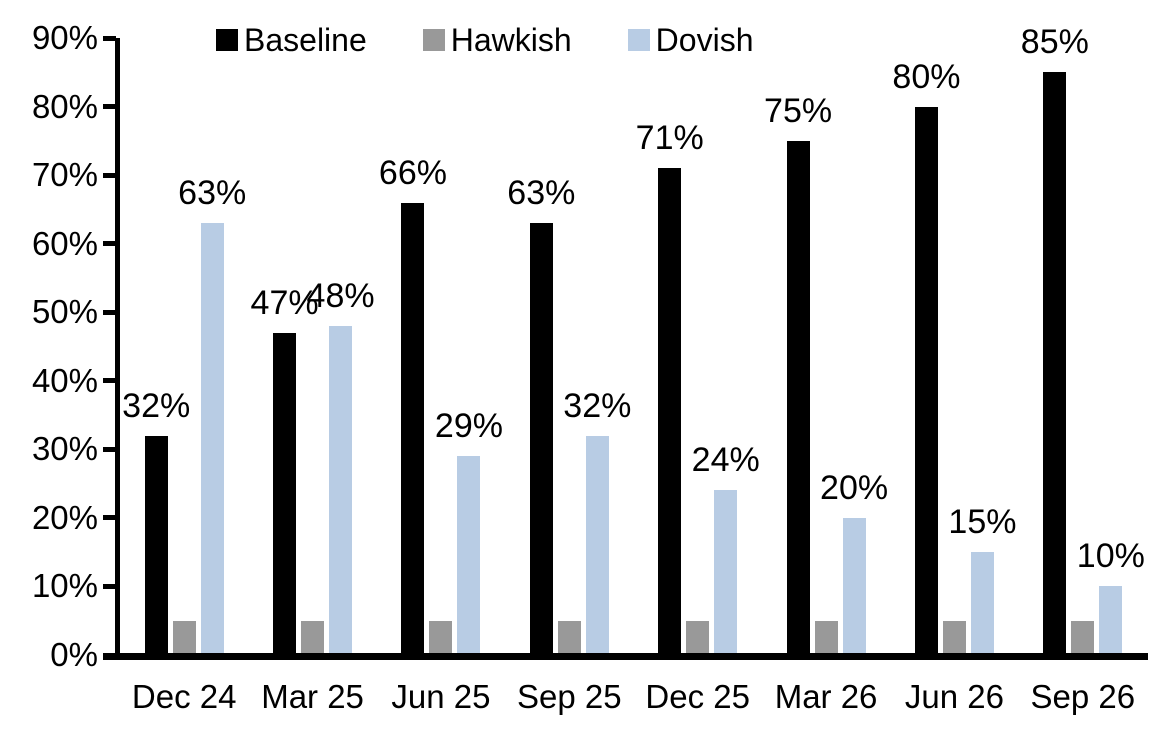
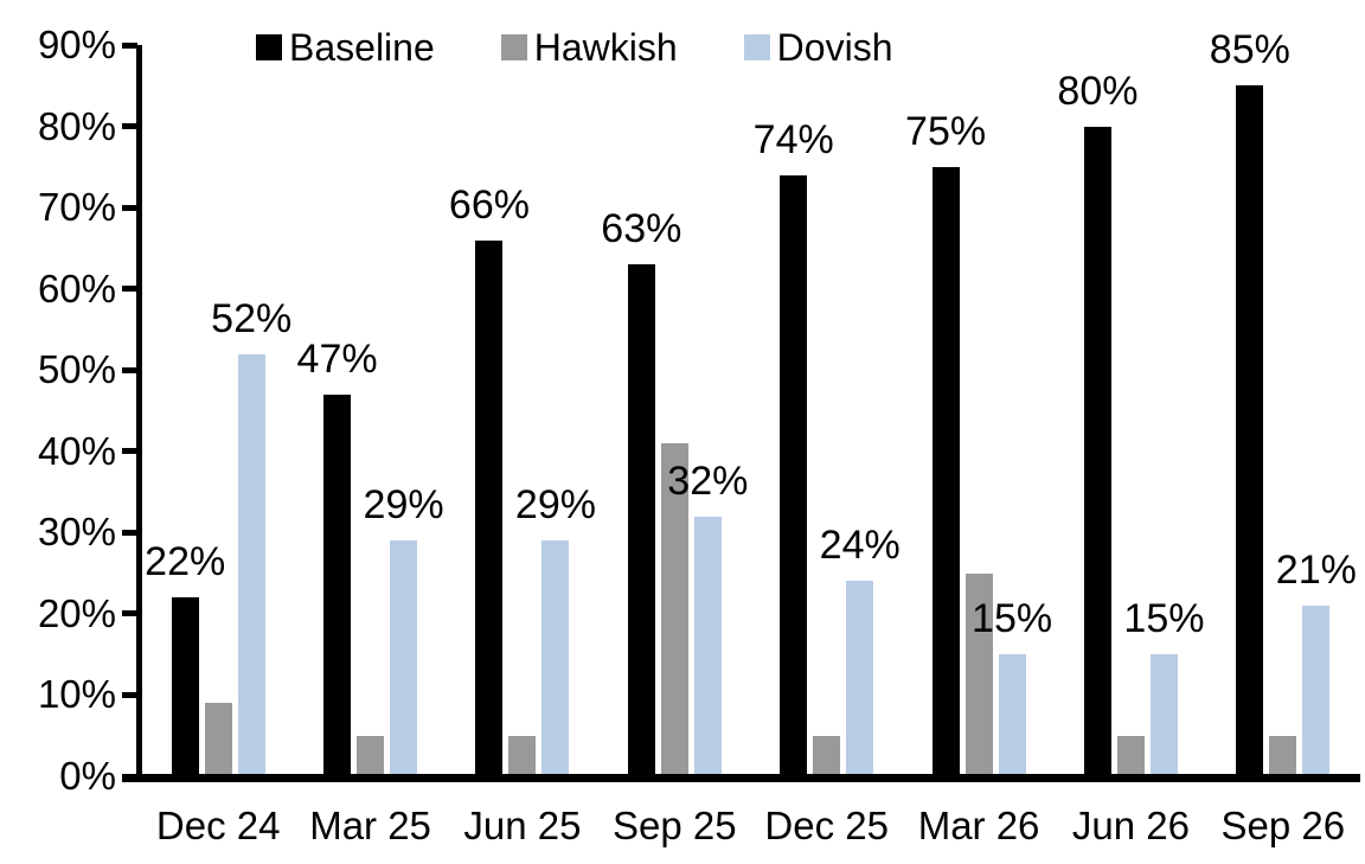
Baseline/Dec 24: 32% -> 22%
Hawkish/Dec 24: 5% -> 9%
Dovish/Dec 24: 63% -> 52%
Dovish/Mar 25: 48% -> 29%
Hawkish/Sep 25: 5% -> 41%
Baseline/Dec 25: 71% -> 74%
Hawkish/Mar 26: 5% -> 25%
Dovish/Mar 26: 20% -> 15%
Dovish/Sep 26: 10% -> 21%
